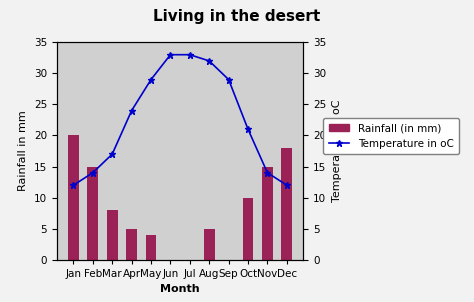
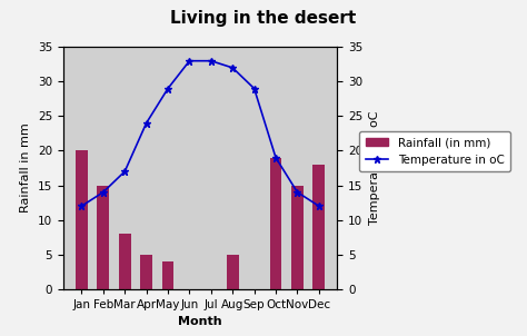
Rainfall (in mm)/Oct: 10 -> 19
Temperature in oC/Oct: 21 -> 19
